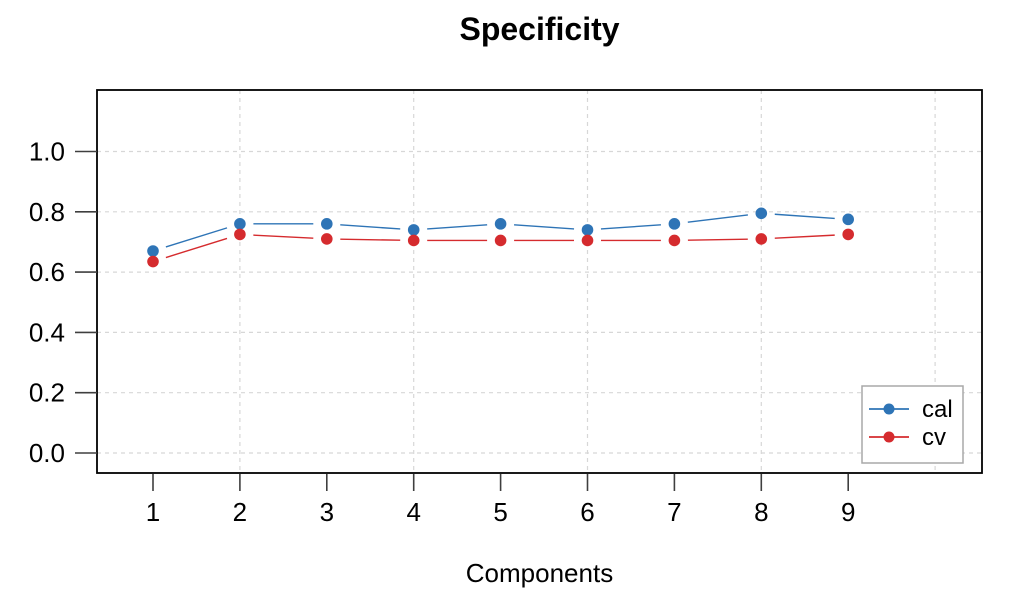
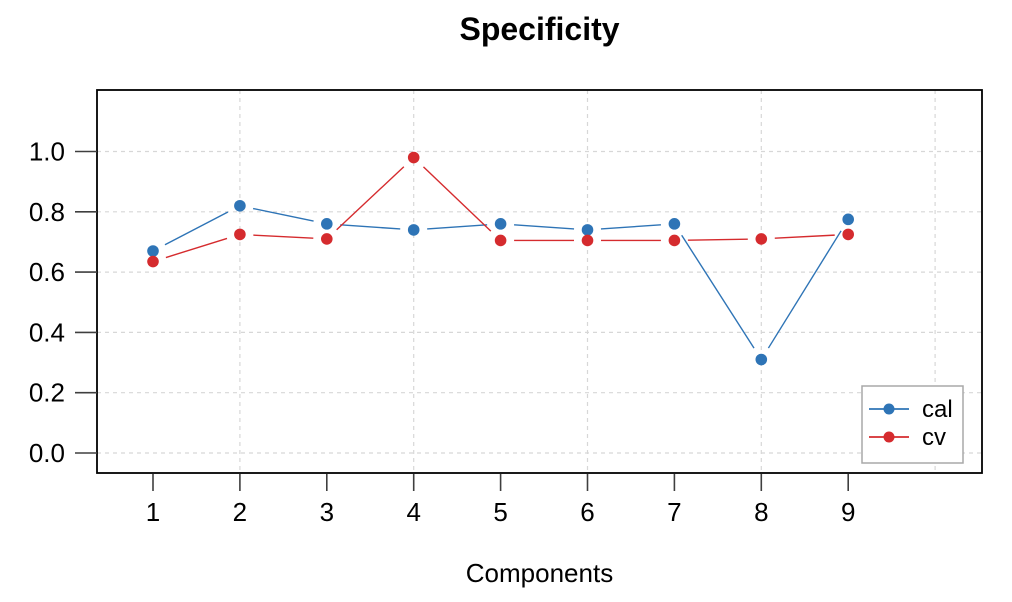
cal/2: 0.76 -> 0.82
cv/4: 0.70 -> 0.98
cal/8: 0.80 -> 0.31
